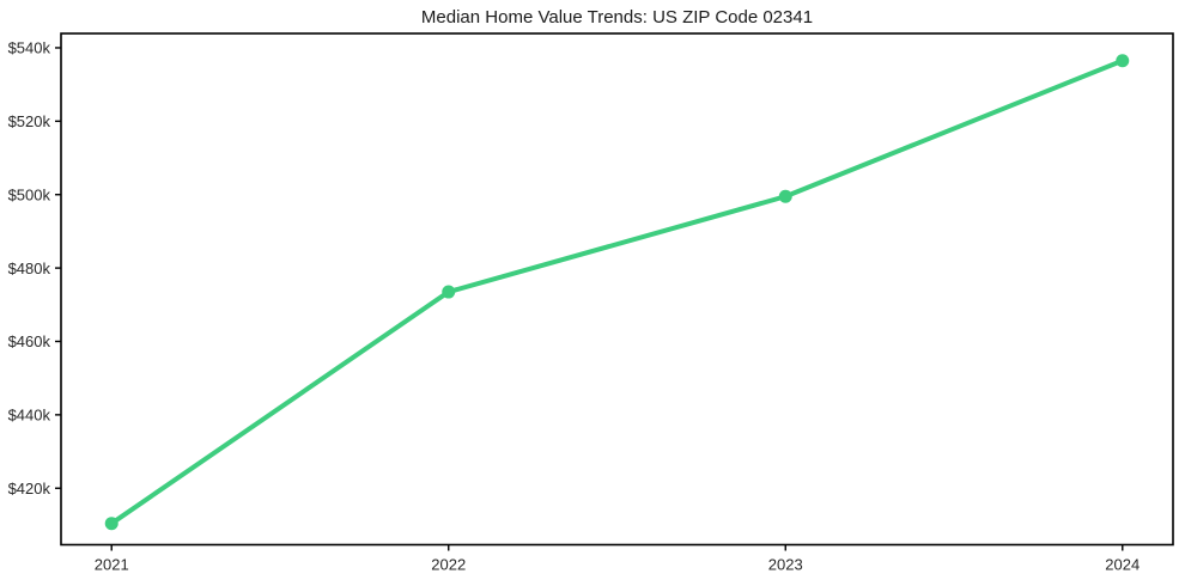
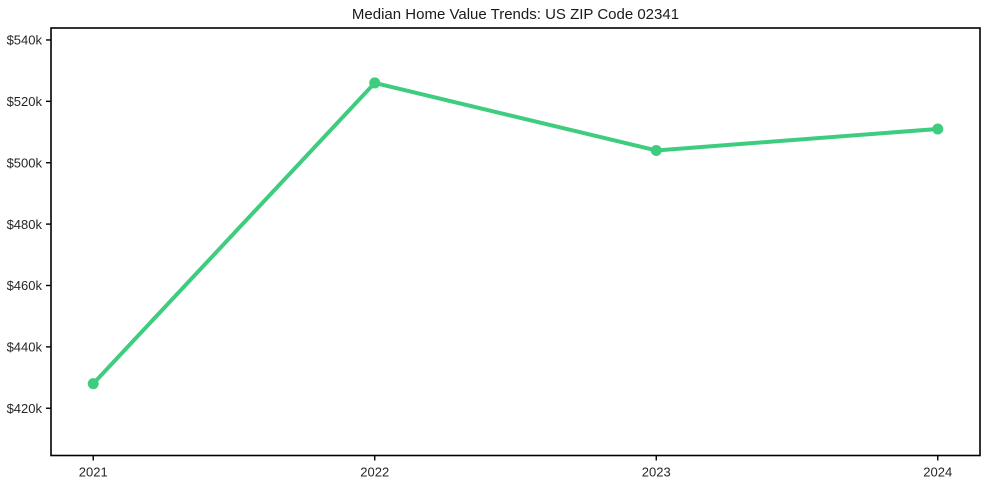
2021: $410k -> $428k
2022: $474k -> $526k
2023: $500k -> $504k
2024: $536k -> $511k
